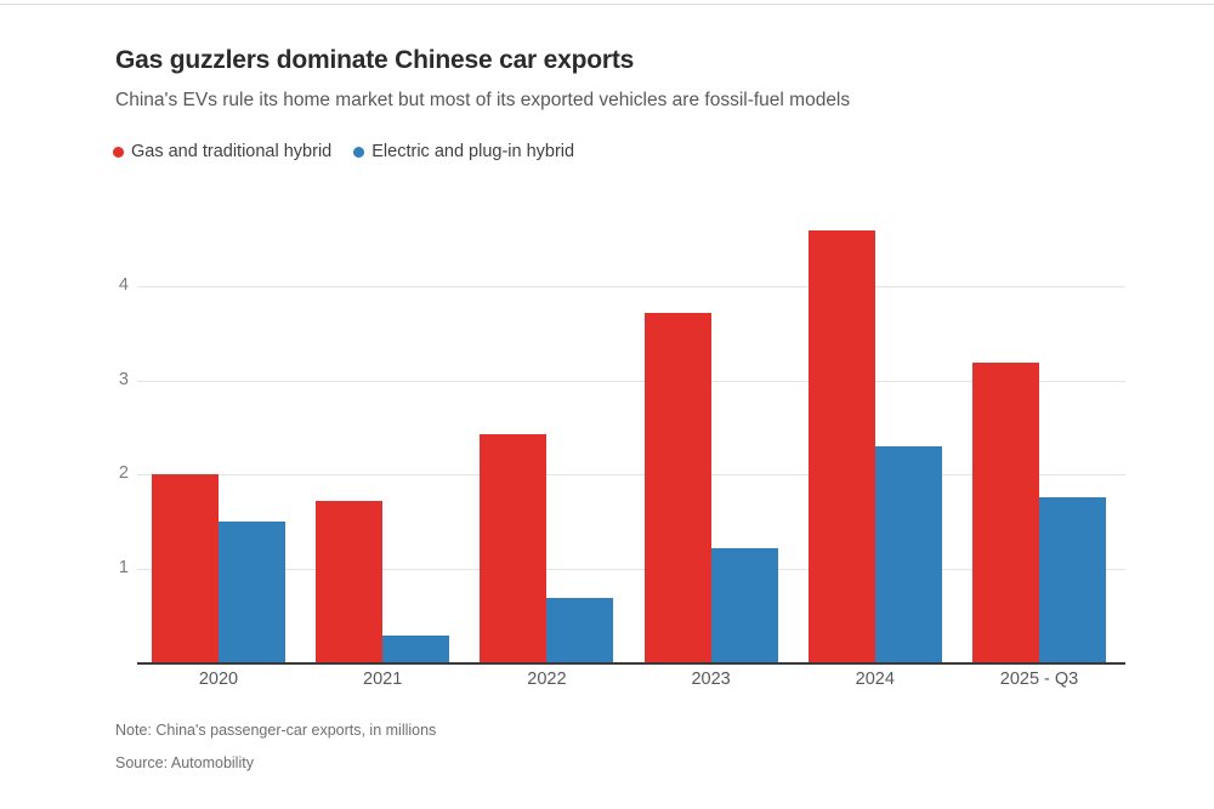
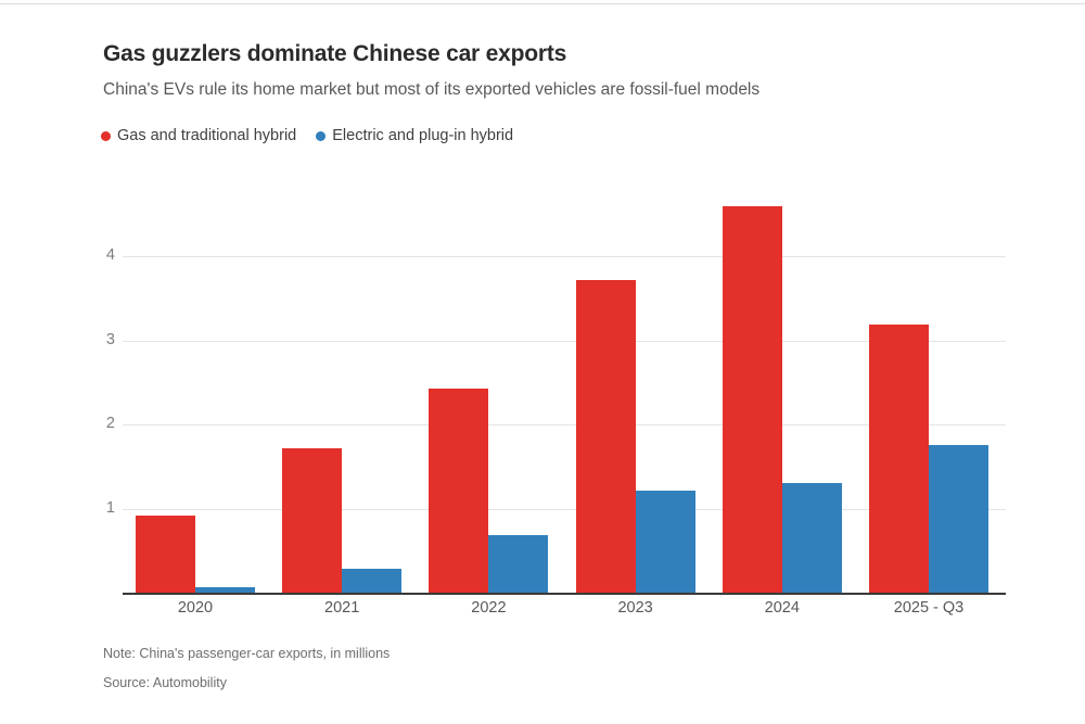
Gas and traditional hybrid/2020: 2.0 -> 0.9
Electric and plug-in hybrid/2020: 1.5 -> 0.1
Electric and plug-in hybrid/2024: 2.3 -> 1.3
